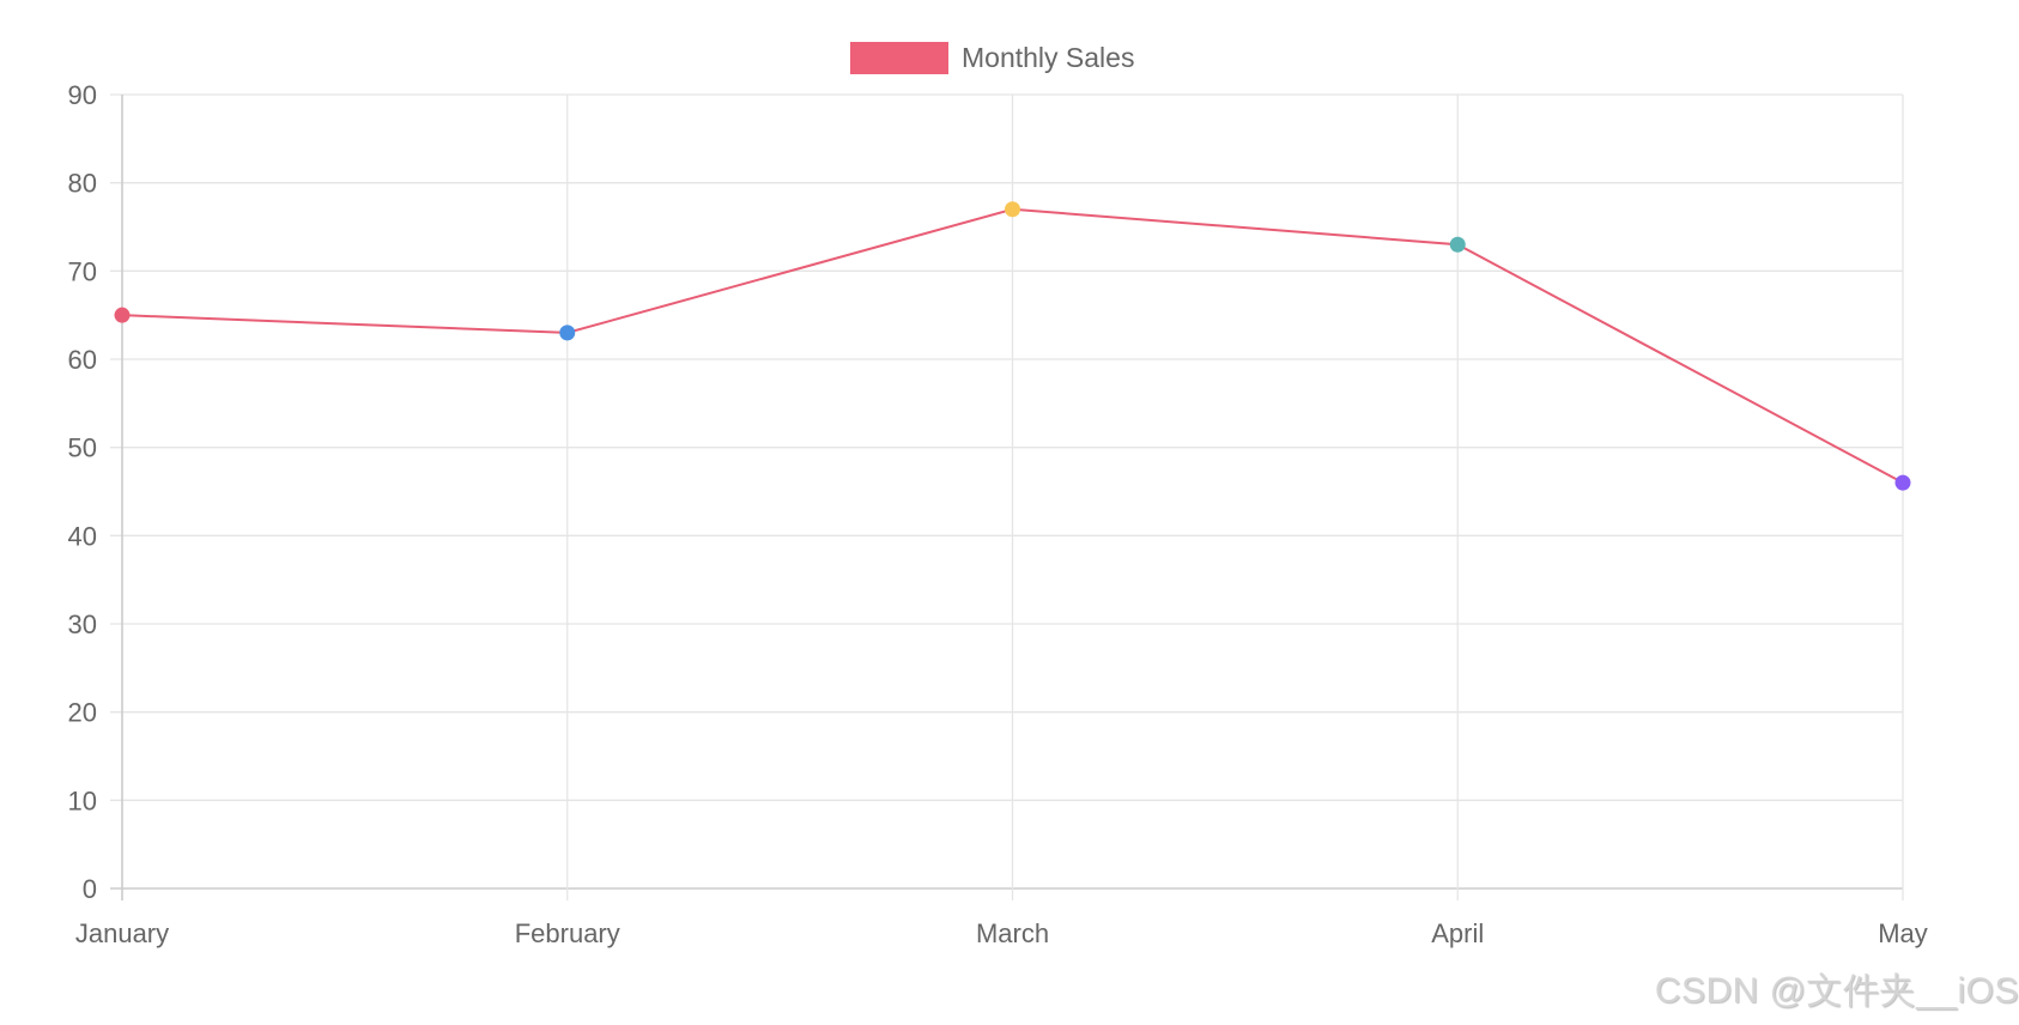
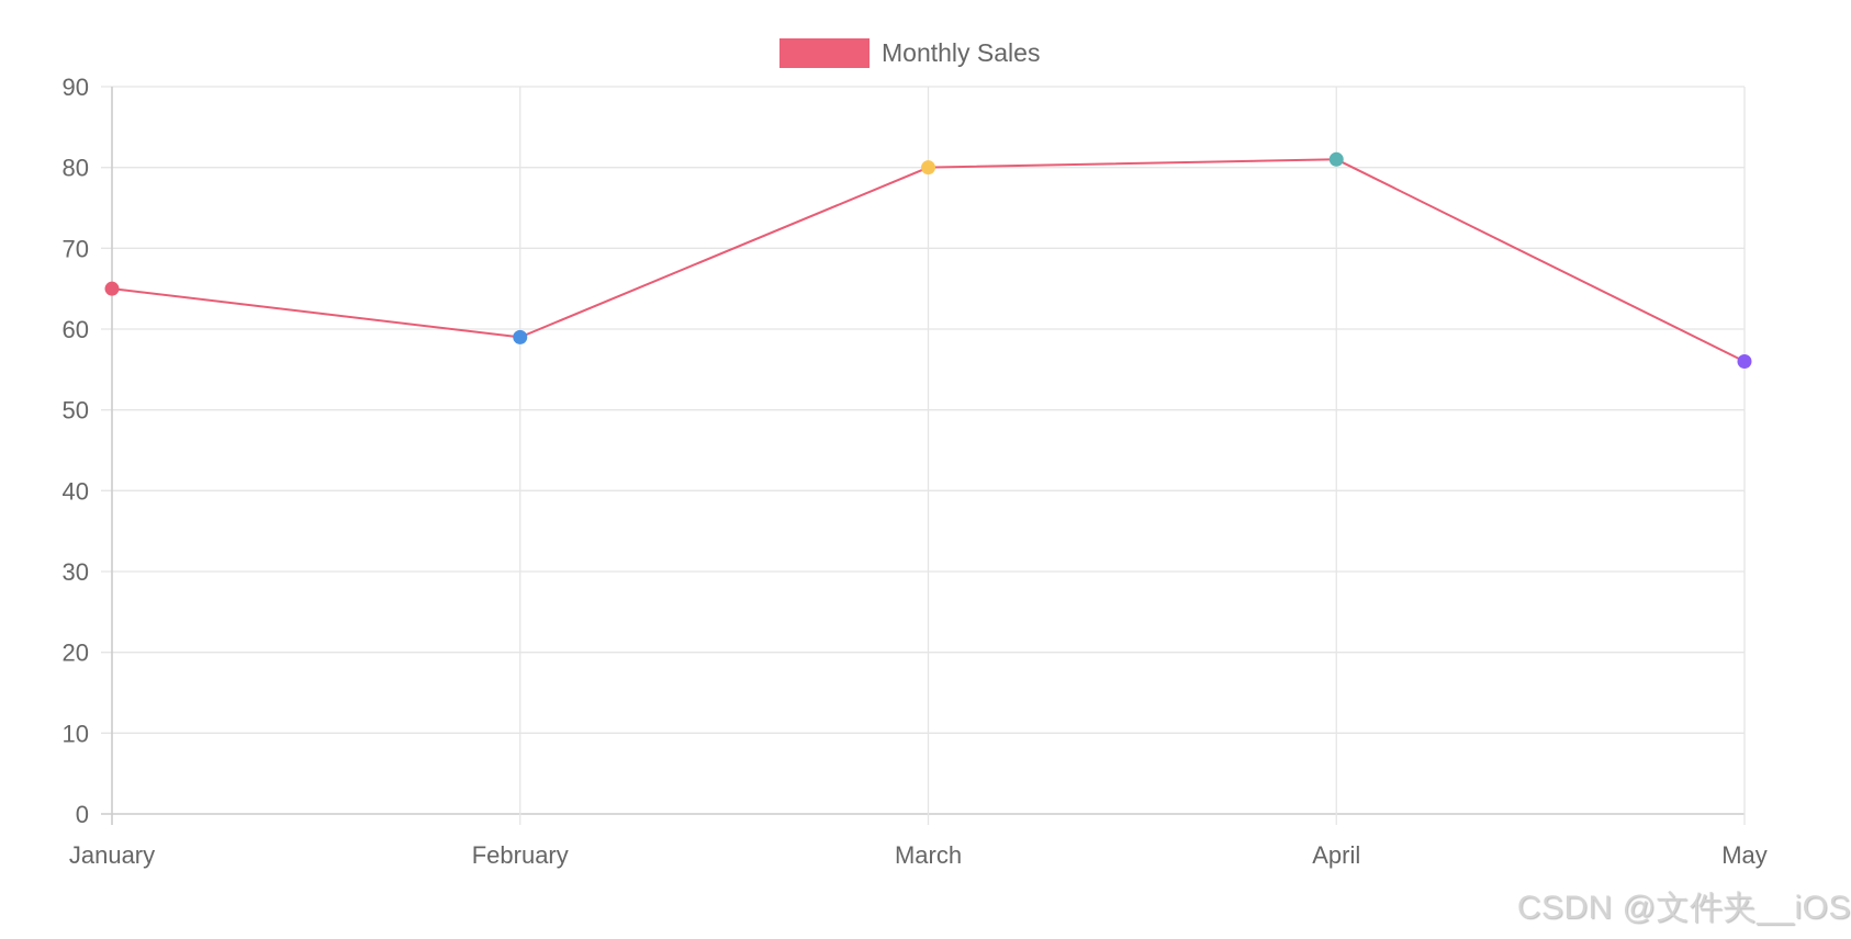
February: 63 -> 59
March: 77 -> 80
April: 73 -> 81
May: 46 -> 56
